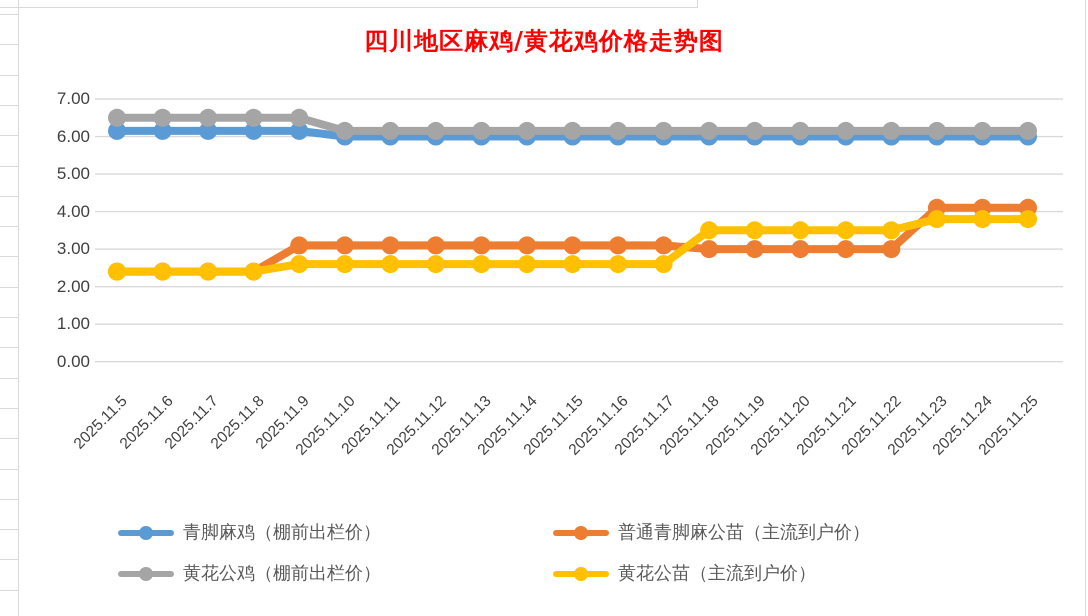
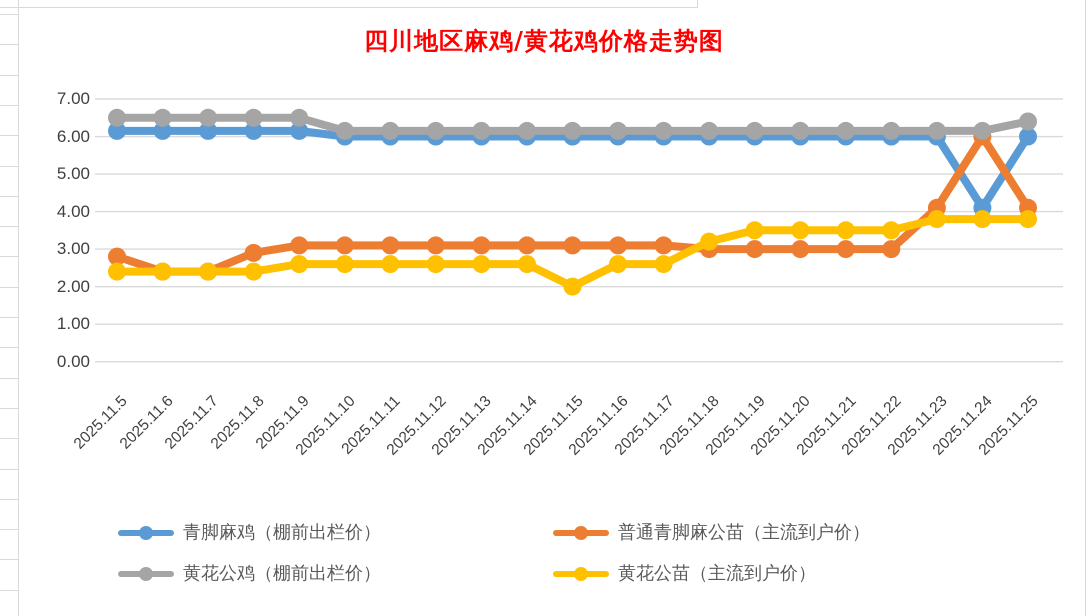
普通青脚麻公苗（主流到户价）/2025.11.5: 2.4 -> 2.8
普通青脚麻公苗（主流到户价）/2025.11.8: 2.4 -> 2.9
黄花公苗（主流到户价）/2025.11.15: 2.6 -> 2.0
黄花公苗（主流到户价）/2025.11.18: 3.5 -> 3.2
青脚麻鸡（棚前出栏价）/2025.11.24: 6.0 -> 4.1
普通青脚麻公苗（主流到户价）/2025.11.24: 4.1 -> 6.0
黄花公鸡（棚前出栏价）/2025.11.25: 6.2 -> 6.4
